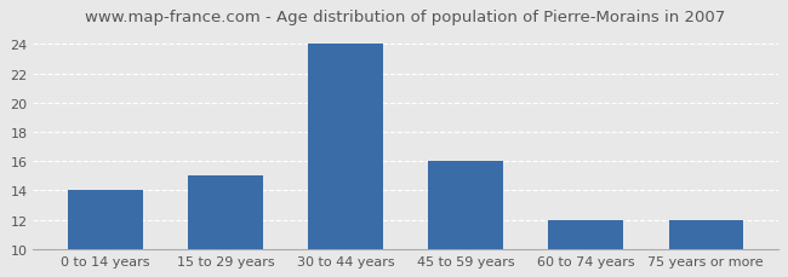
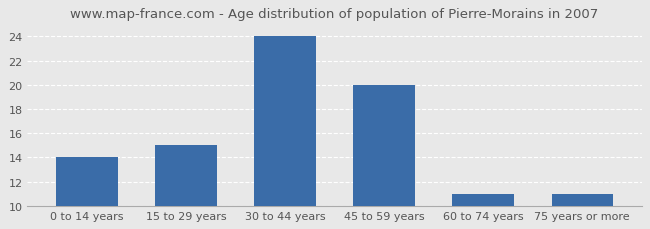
45 to 59 years: 16 -> 20
60 to 74 years: 12 -> 11
75 years or more: 12 -> 11
